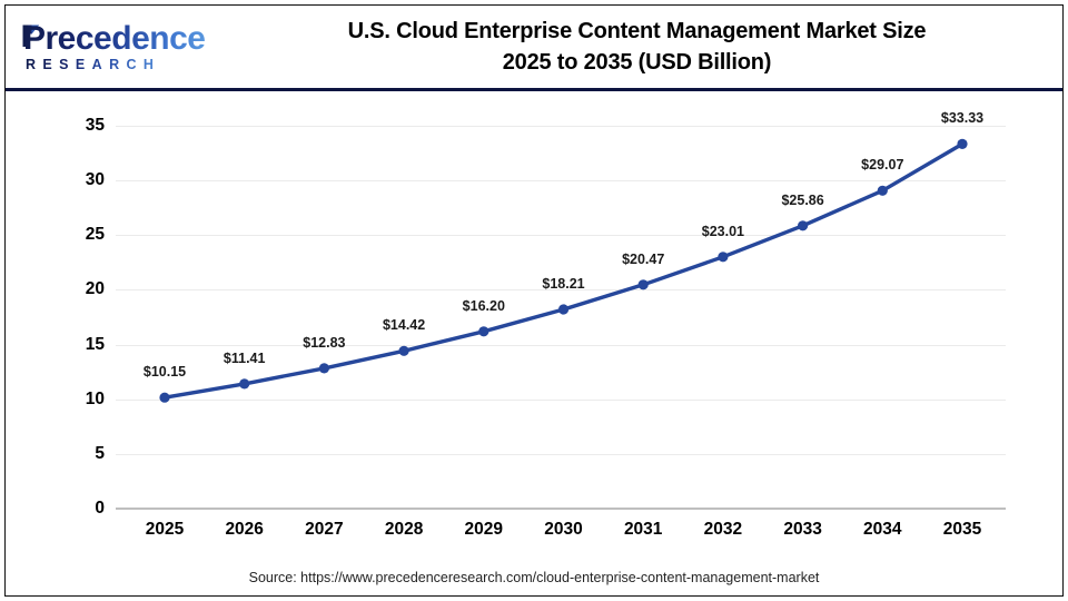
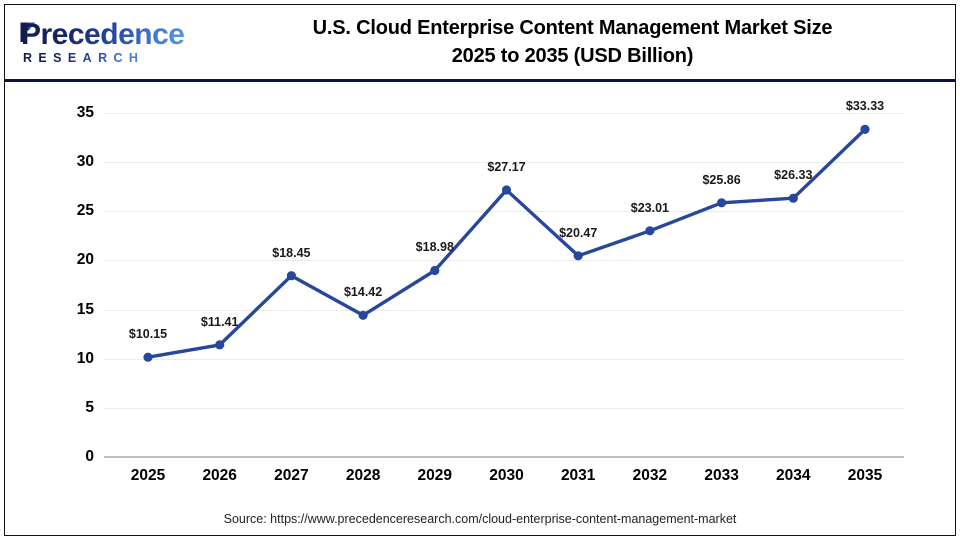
2027: $12.83 -> $18.45
2029: $16.20 -> $18.98
2030: $18.21 -> $27.17
2034: $29.07 -> $26.33
